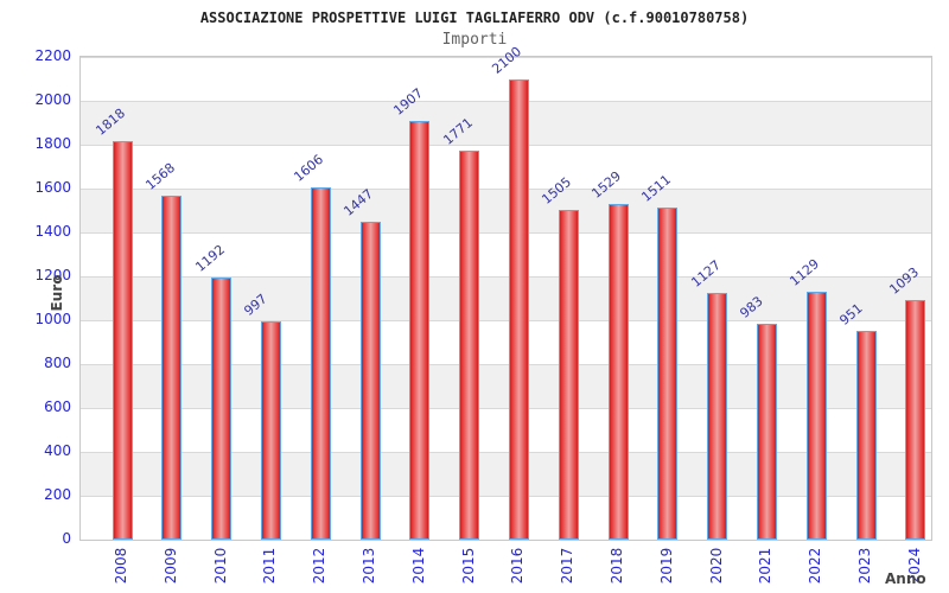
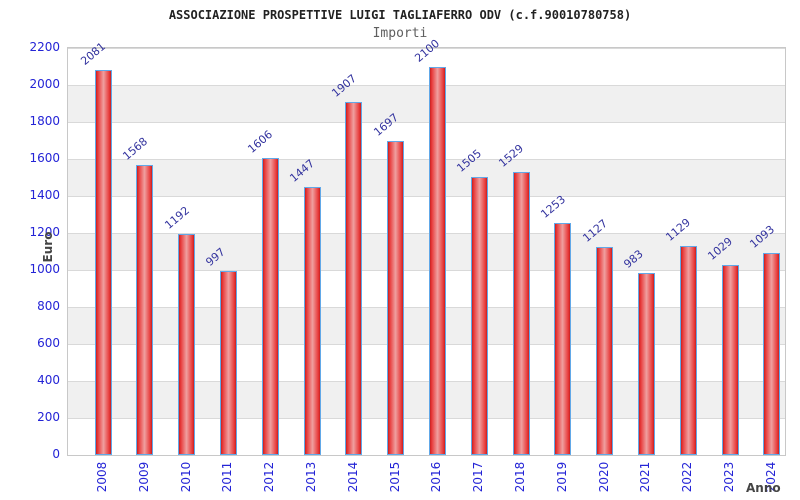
2008: 1818 -> 2081
2015: 1771 -> 1697
2019: 1511 -> 1253
2023: 951 -> 1029
